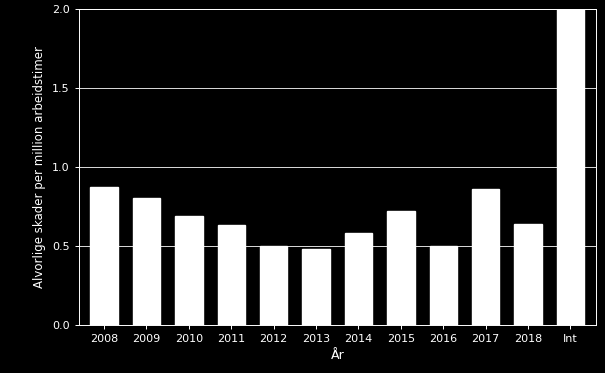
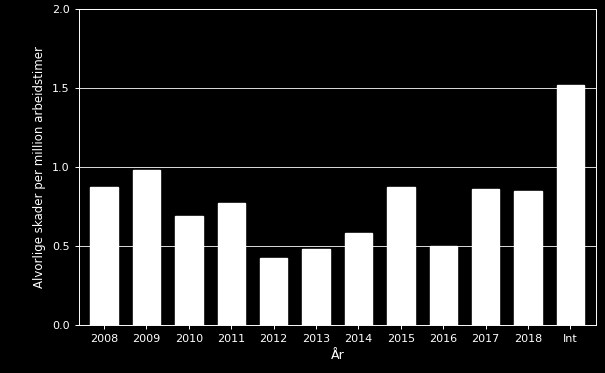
2009: 0.80 -> 0.98
2011: 0.63 -> 0.77
2012: 0.50 -> 0.42
2015: 0.72 -> 0.87
2018: 0.64 -> 0.85
Int: 2.00 -> 1.52
